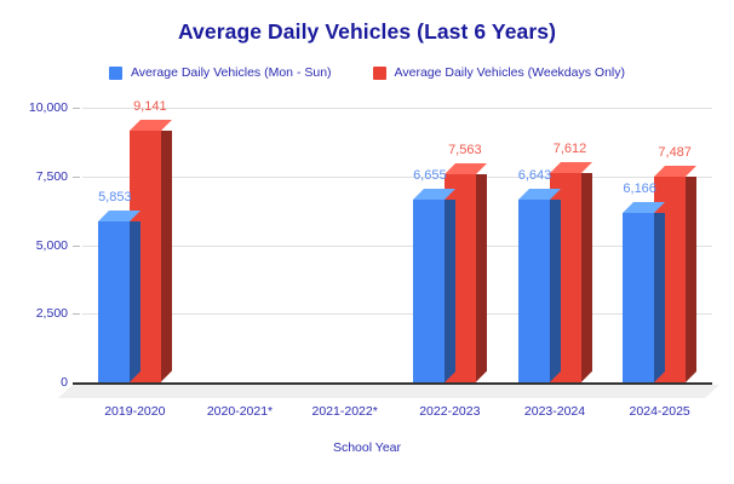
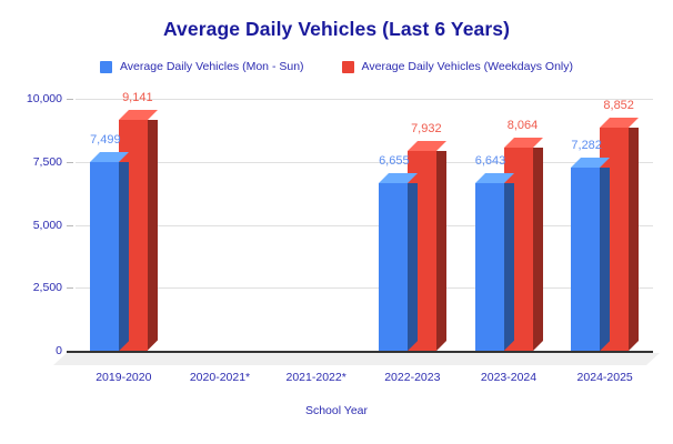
Average Daily Vehicles (Mon - Sun)/2019-2020: 5,853 -> 7,499
Average Daily Vehicles (Weekdays Only)/2022-2023: 7,563 -> 7,932
Average Daily Vehicles (Weekdays Only)/2023-2024: 7,612 -> 8,064
Average Daily Vehicles (Mon - Sun)/2024-2025: 6,166 -> 7,282
Average Daily Vehicles (Weekdays Only)/2024-2025: 7,487 -> 8,852
